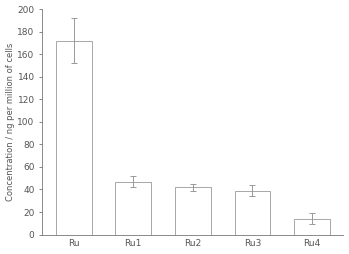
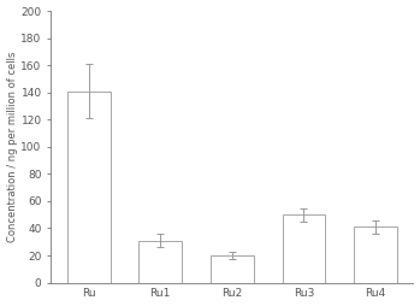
Ru: 172 -> 141
Ru1: 47 -> 31
Ru2: 42 -> 20
Ru3: 39 -> 50
Ru4: 14 -> 41
